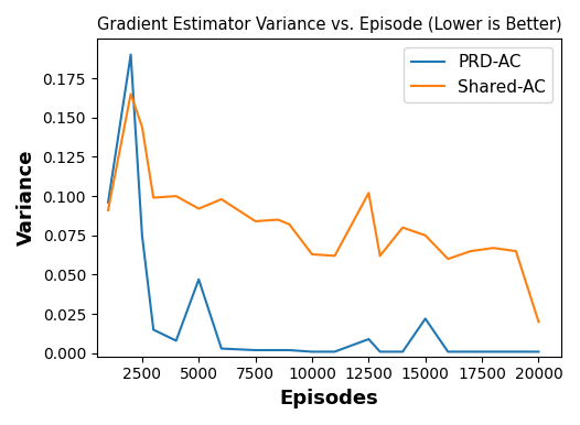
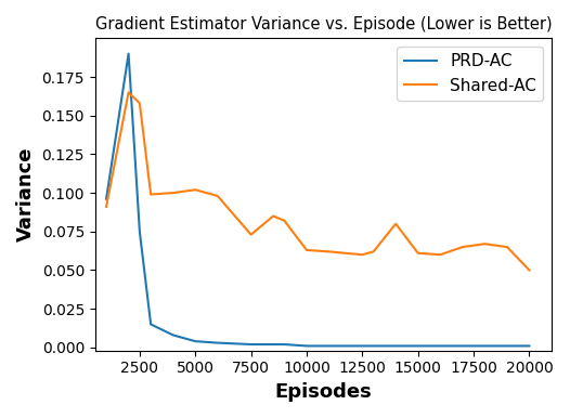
Shared-AC/2500: 0.144 -> 0.158
PRD-AC/5000: 0.047 -> 0.004
Shared-AC/5000: 0.092 -> 0.102
Shared-AC/7500: 0.084 -> 0.073
PRD-AC/12500: 0.009 -> 0.001
Shared-AC/12500: 0.102 -> 0.060
PRD-AC/15000: 0.022 -> 0.001
Shared-AC/15000: 0.075 -> 0.061
Shared-AC/20000: 0.020 -> 0.050
